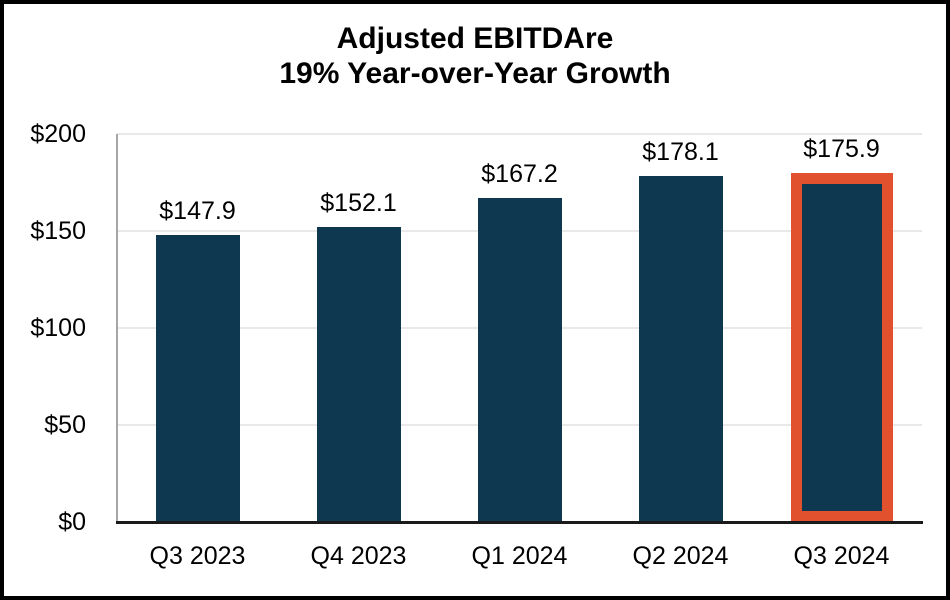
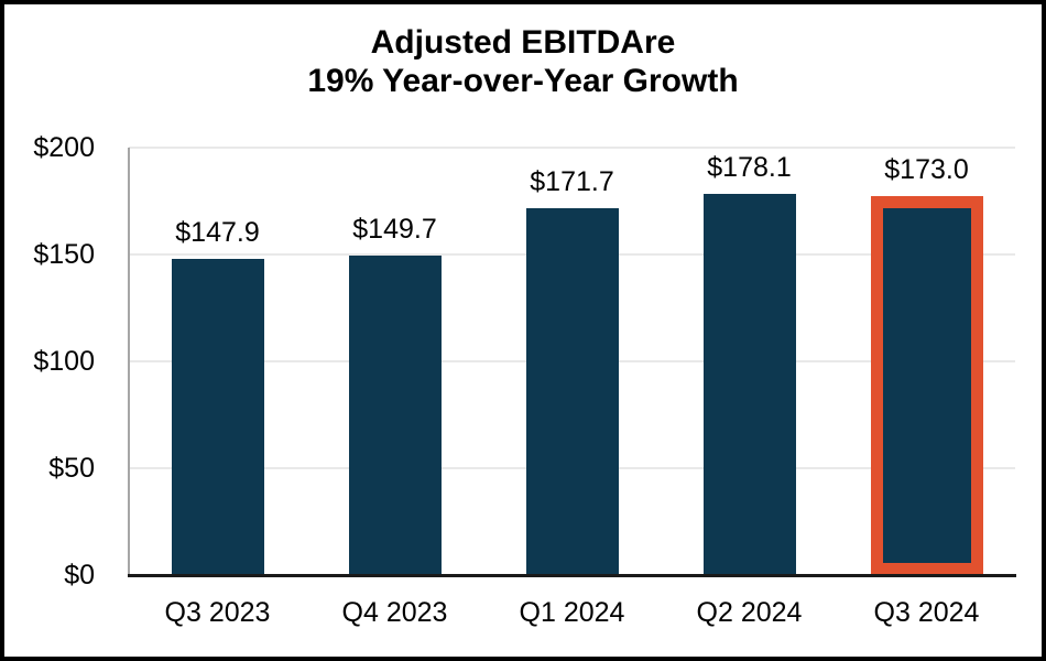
Q4 2023: $152.1 -> $149.7
Q1 2024: $167.2 -> $171.7
Q3 2024: $175.9 -> $173.0
